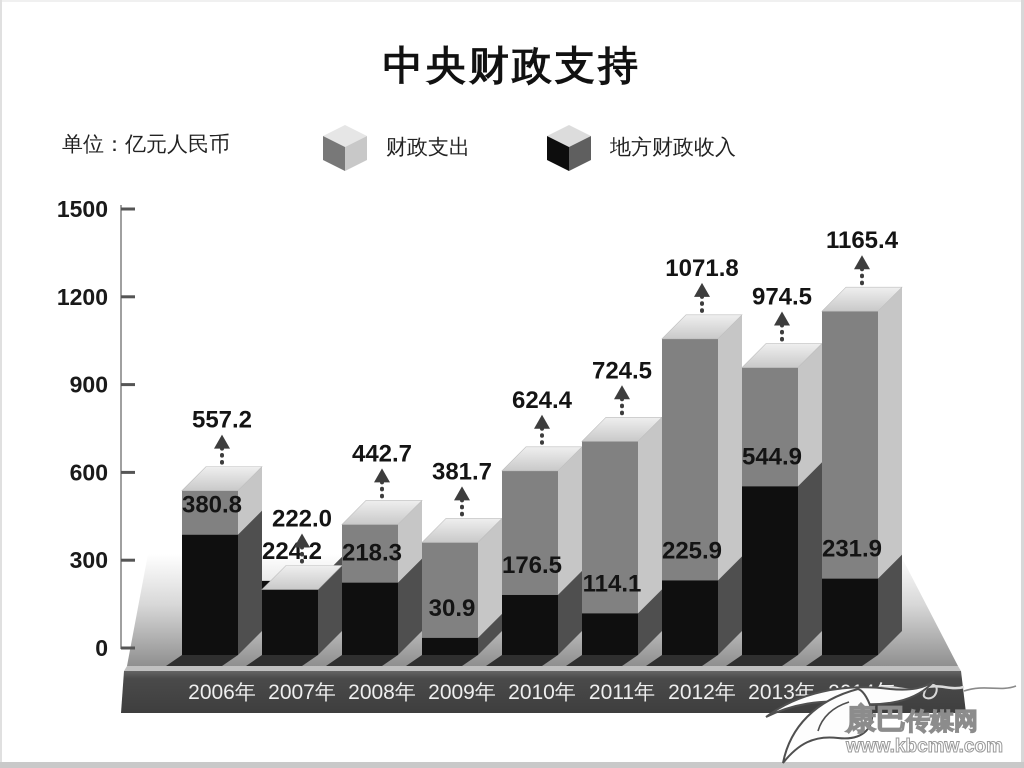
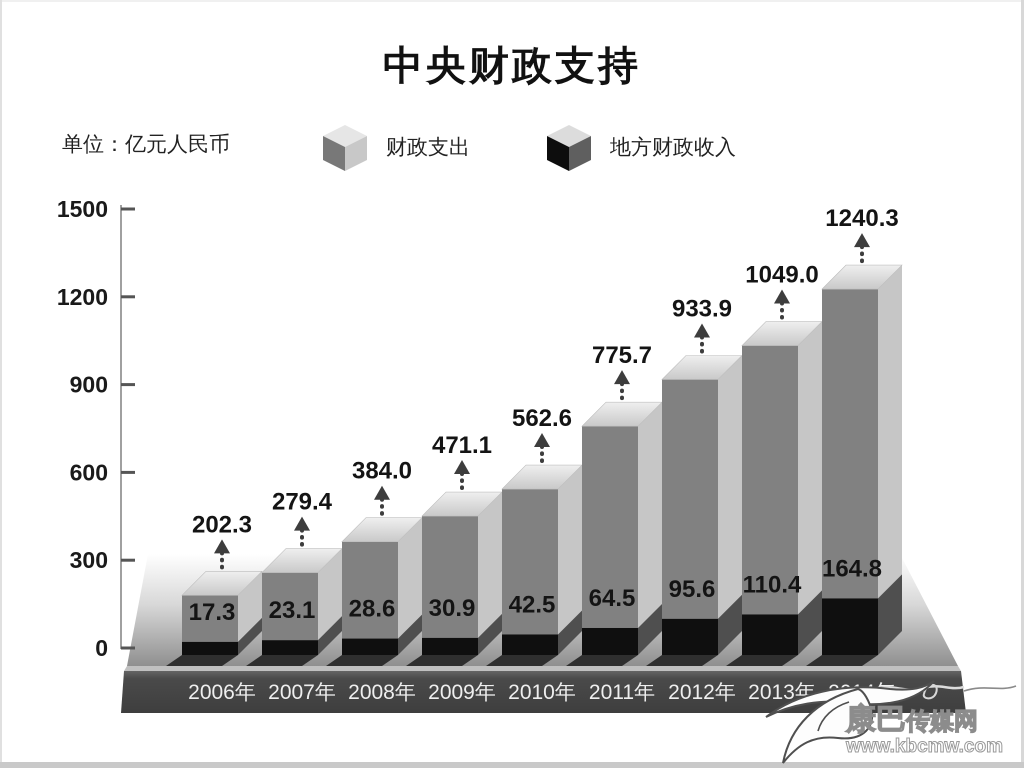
财政支出/2006年: 557.2 -> 202.3
地方财政收入/2006年: 380.8 -> 17.3
财政支出/2007年: 222.0 -> 279.4
地方财政收入/2007年: 224.2 -> 23.1
财政支出/2008年: 442.7 -> 384.0
地方财政收入/2008年: 218.3 -> 28.6
财政支出/2009年: 381.7 -> 471.1
财政支出/2010年: 624.4 -> 562.6
地方财政收入/2010年: 176.5 -> 42.5
财政支出/2011年: 724.5 -> 775.7
地方财政收入/2011年: 114.1 -> 64.5
财政支出/2012年: 1071.8 -> 933.9
地方财政收入/2012年: 225.9 -> 95.6
财政支出/2013年: 974.5 -> 1049.0
地方财政收入/2013年: 544.9 -> 110.4
财政支出/2014年: 1165.4 -> 1240.3
地方财政收入/2014年: 231.9 -> 164.8
